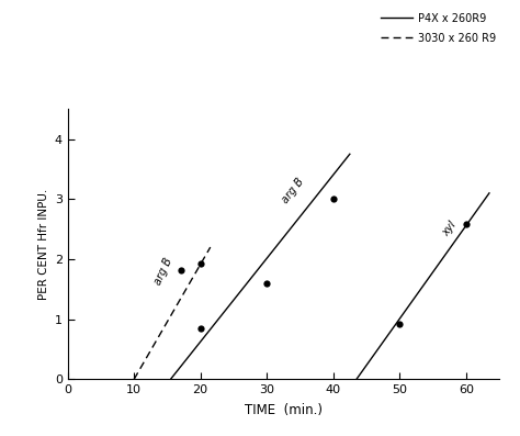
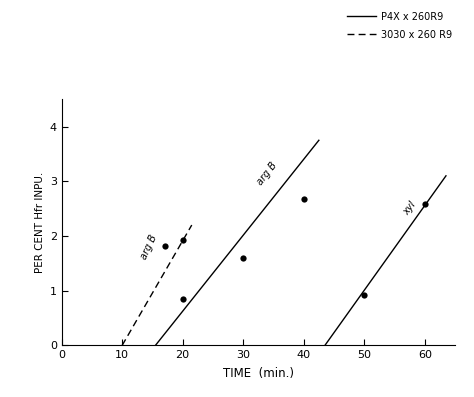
40: 3.00 -> 2.68
